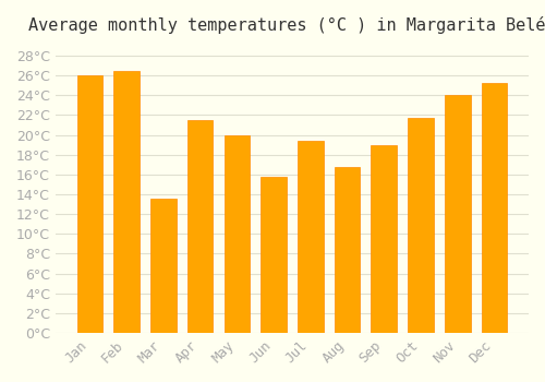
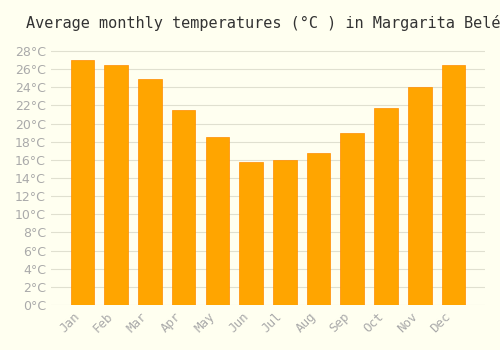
Jan: 26.0°C -> 27.0°C
Mar: 13.6°C -> 24.9°C
May: 20.0°C -> 18.5°C
Jul: 19.4°C -> 16.0°C
Dec: 25.2°C -> 26.5°C
